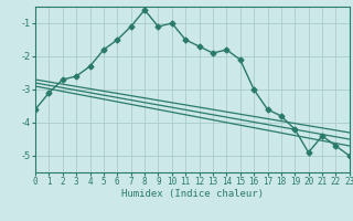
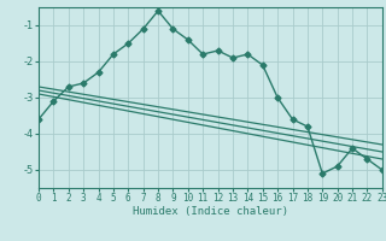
10: -1.0 -> -1.4
11: -1.5 -> -1.8
19: -4.2 -> -5.1
